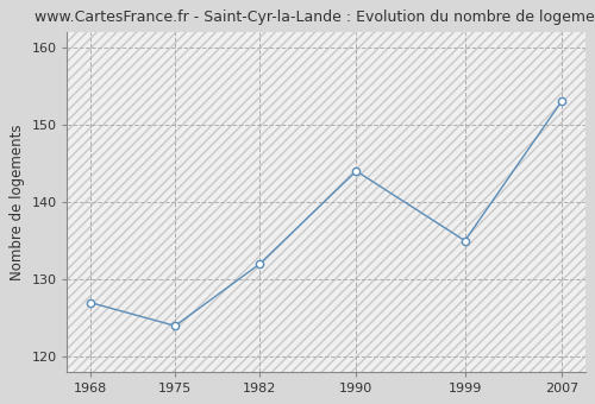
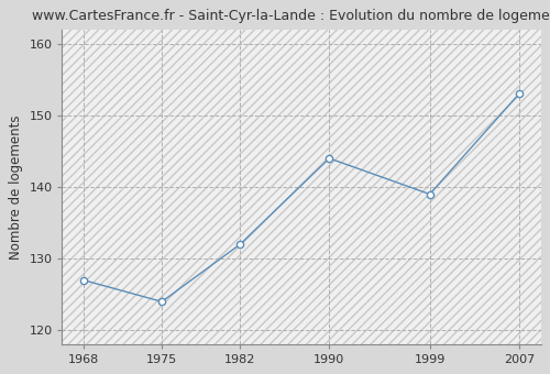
1999: 135 -> 139
